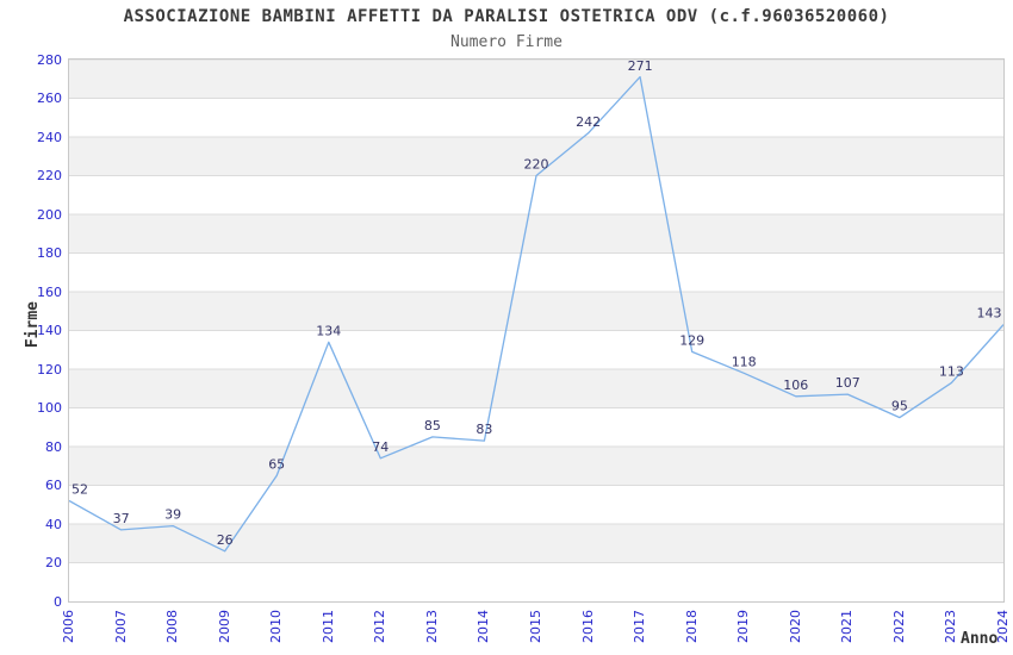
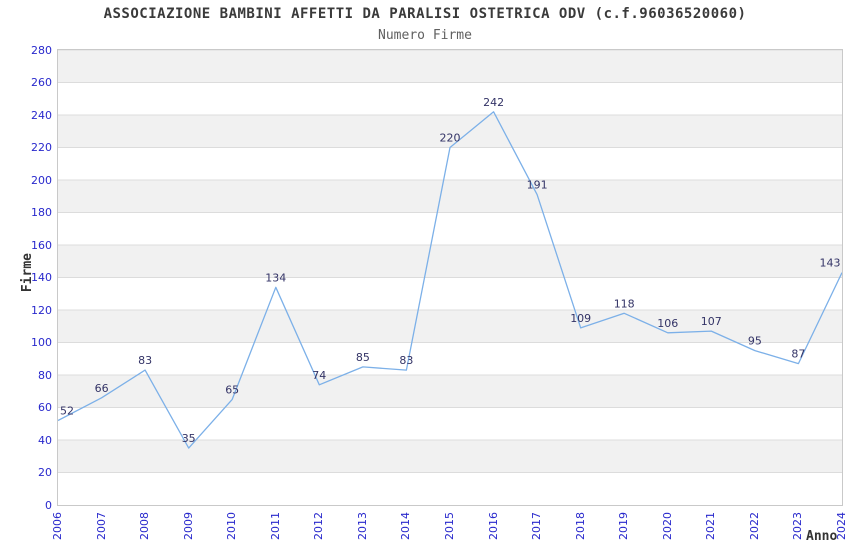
2007: 37 -> 66
2008: 39 -> 83
2009: 26 -> 35
2017: 271 -> 191
2018: 129 -> 109
2023: 113 -> 87
